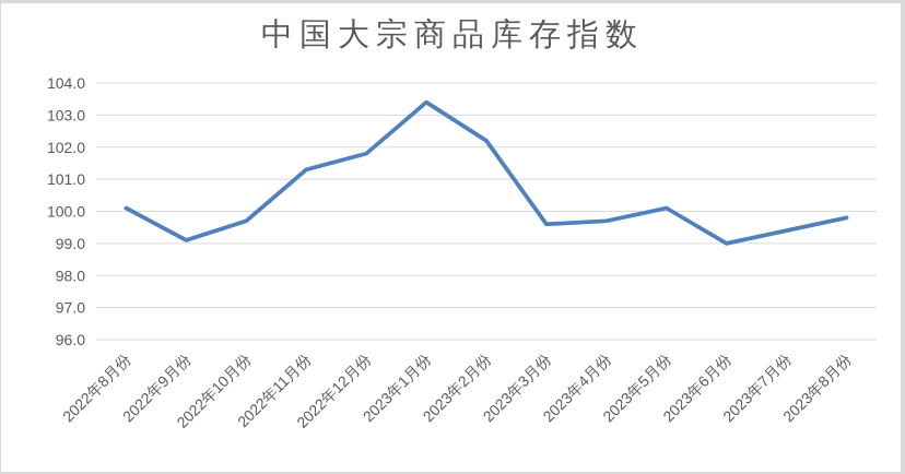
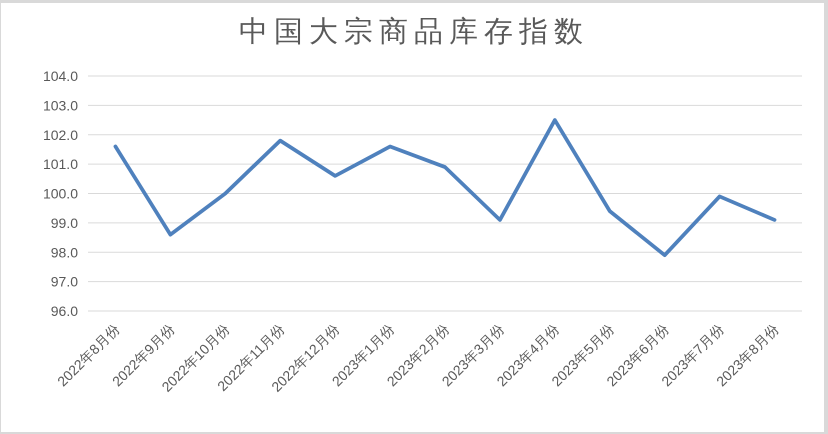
2022年8月份: 100.1 -> 101.6
2022年9月份: 99.1 -> 98.6
2022年10月份: 99.7 -> 100.0
2022年11月份: 101.3 -> 101.8
2022年12月份: 101.8 -> 100.6
2023年1月份: 103.4 -> 101.6
2023年2月份: 102.2 -> 100.9
2023年3月份: 99.6 -> 99.1
2023年4月份: 99.7 -> 102.5
2023年5月份: 100.1 -> 99.4
2023年6月份: 99.0 -> 97.9
2023年7月份: 99.4 -> 99.9
2023年8月份: 99.8 -> 99.1
